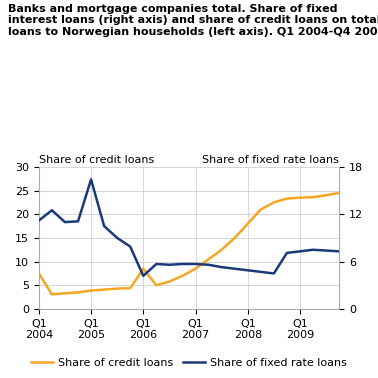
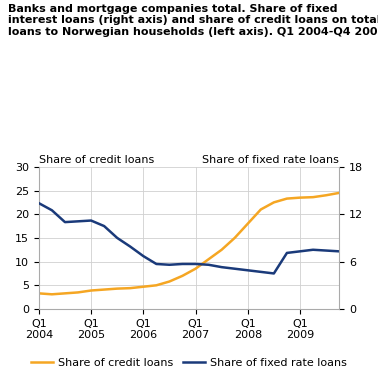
Share of credit loans/Q1 2004: 7.5 -> 3.3
Share of fixed rate loans/Q1 2004: 11.2 -> 13.4
Share of fixed rate loans/Q1 2005: 16.4 -> 11.2
Share of credit loans/Q1 2006: 8.5 -> 4.7
Share of fixed rate loans/Q1 2006: 4.2 -> 6.7
